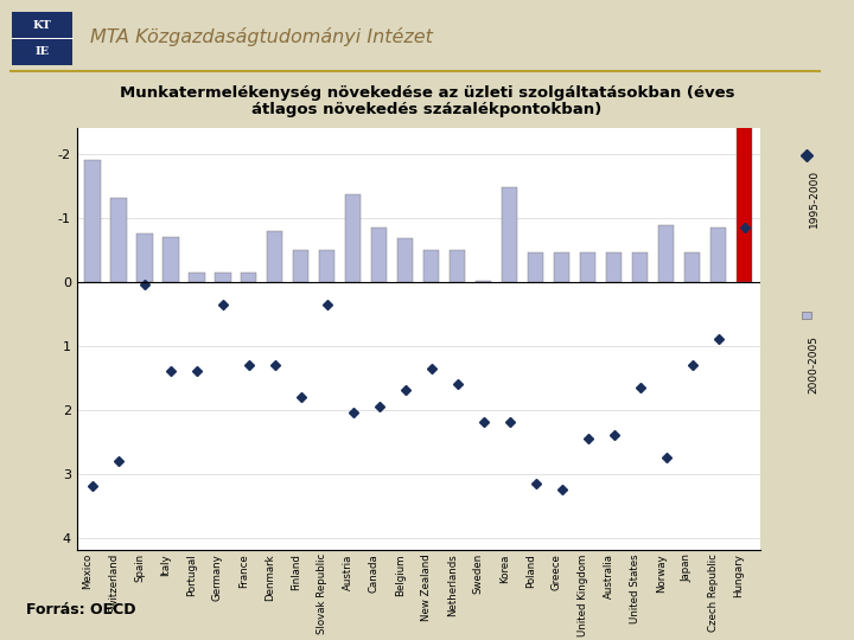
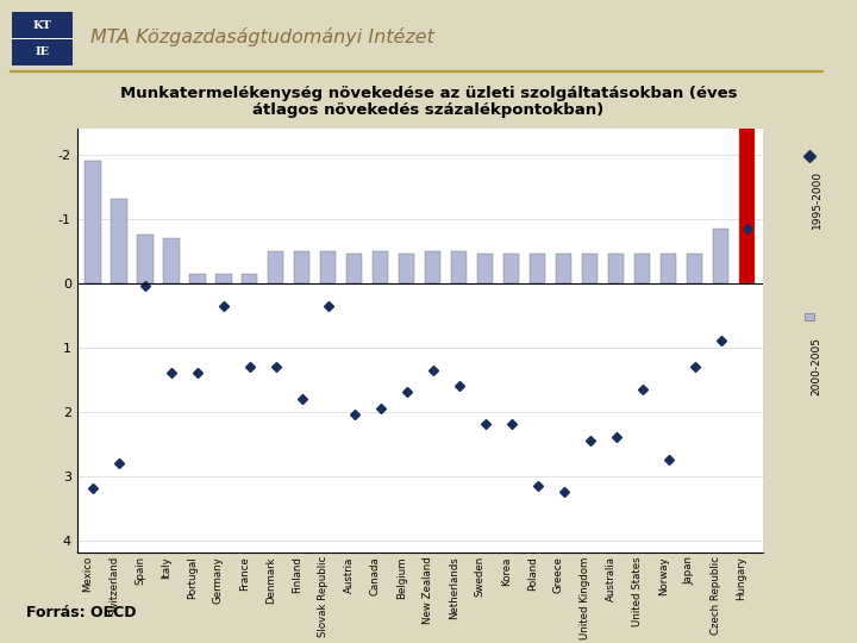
Denmark: -0.78 -> -0.50
Austria: -1.36 -> -0.45
Canada: -0.84 -> -0.50
Belgium: -0.68 -> -0.45
Sweden: -0.02 -> -0.45
Korea: -1.48 -> -0.45
Norway: -0.88 -> -0.45
